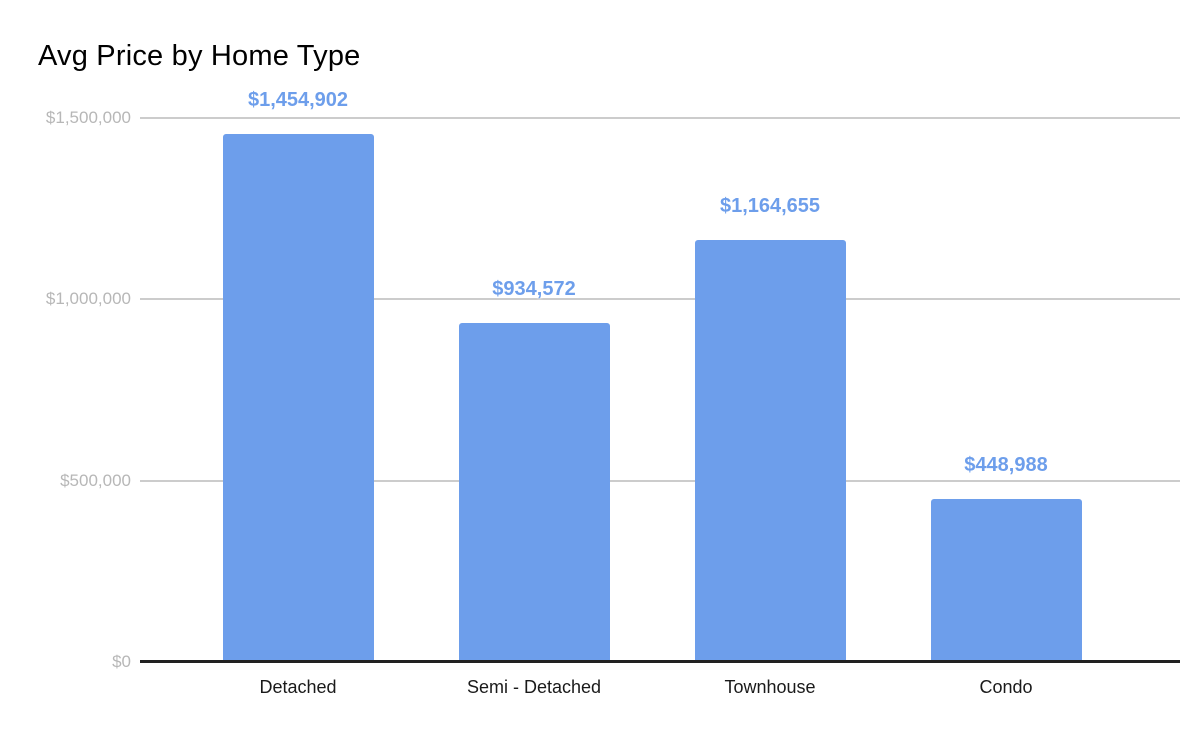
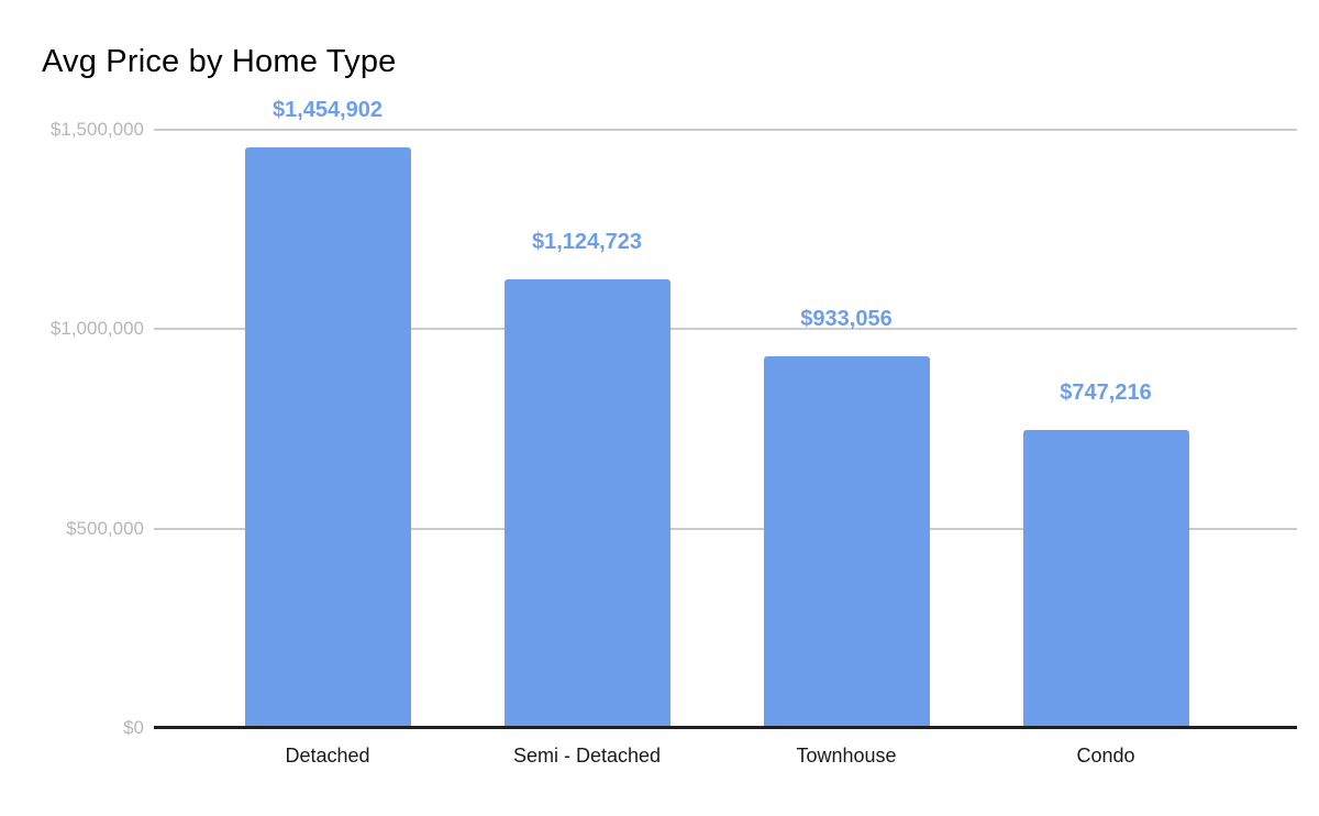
Semi - Detached: $934,572 -> $1,124,723
Townhouse: $1,164,655 -> $933,056
Condo: $448,988 -> $747,216
